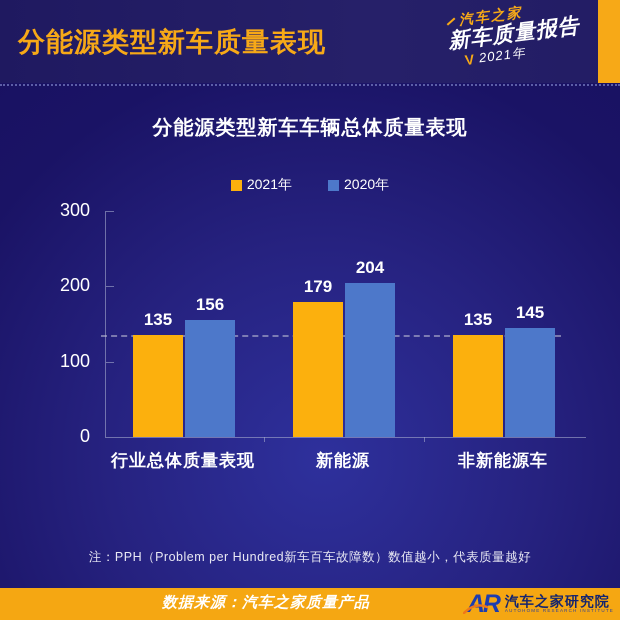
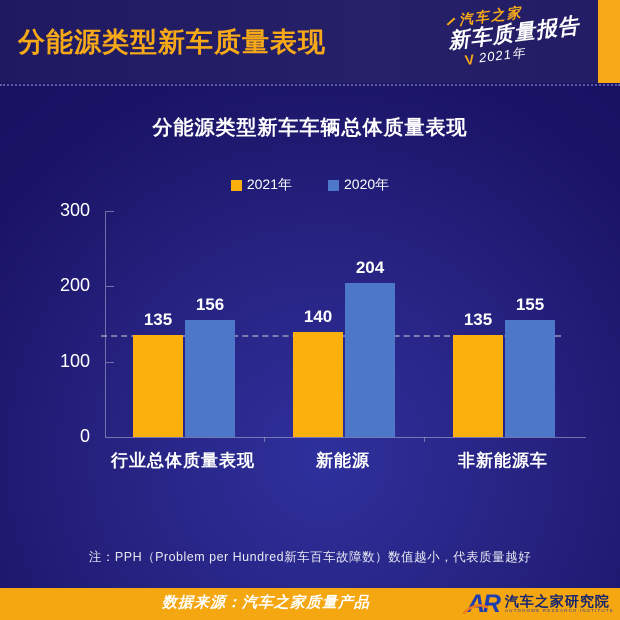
2021年/新能源: 179 -> 140
2020年/非新能源车: 145 -> 155
